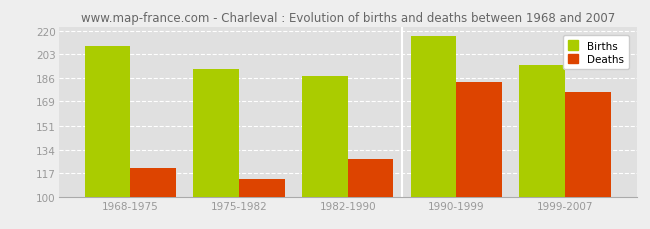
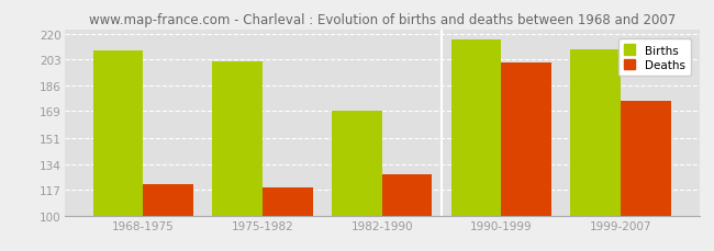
Births/1975-1982: 192 -> 202
Deaths/1975-1982: 113 -> 119
Births/1982-1990: 187 -> 169
Deaths/1990-1999: 183 -> 201
Births/1999-2007: 195 -> 210
